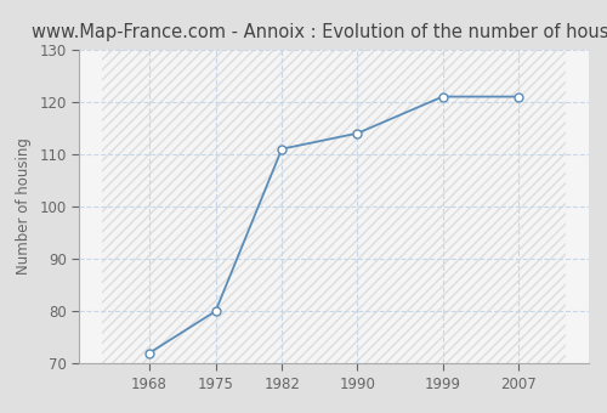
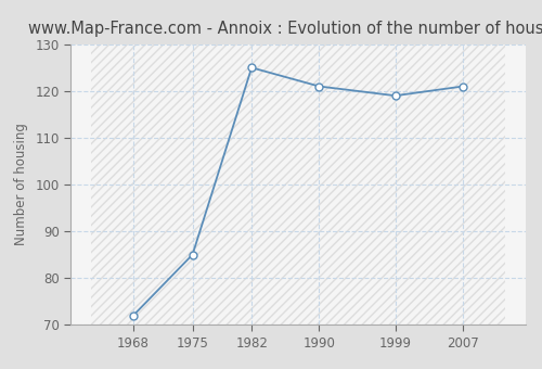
1975: 80 -> 85
1982: 111 -> 125
1990: 114 -> 121
1999: 121 -> 119
